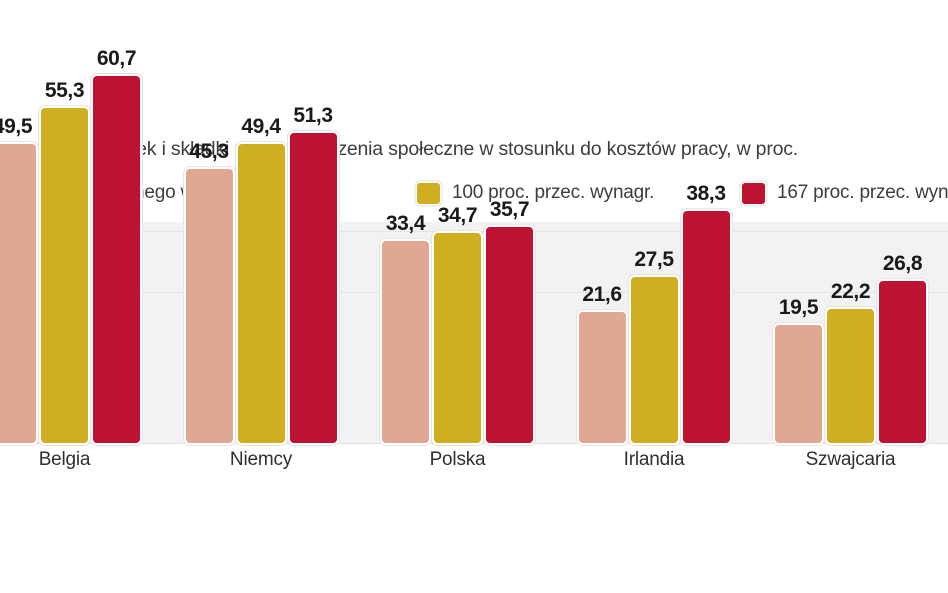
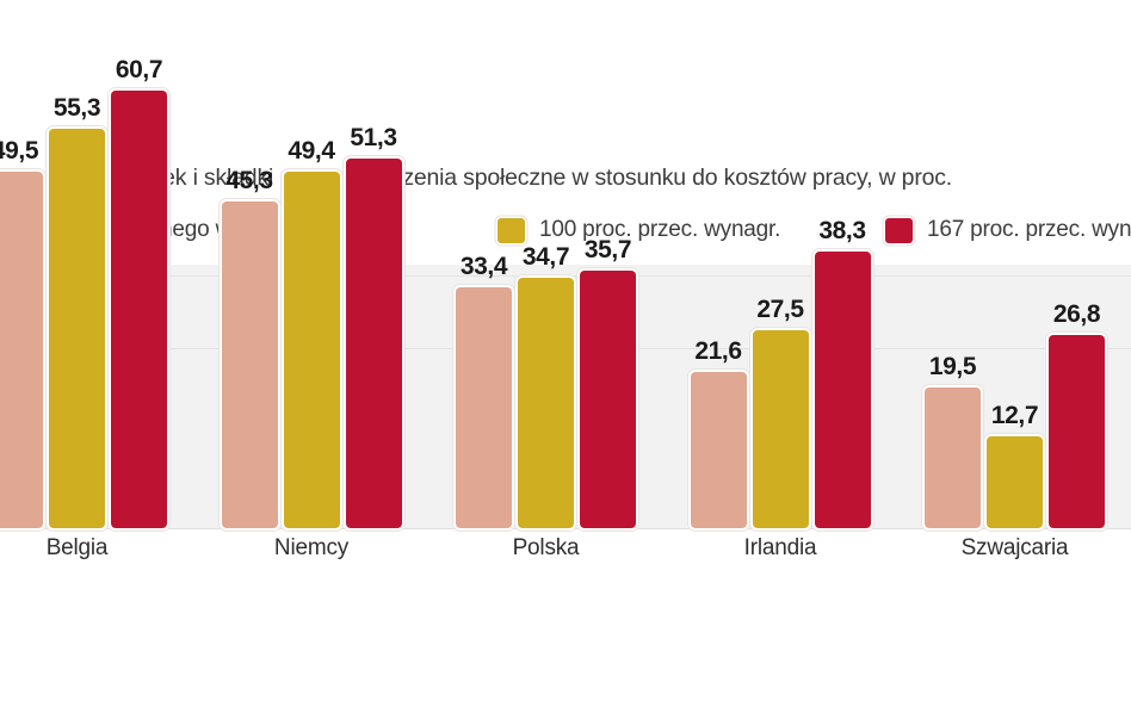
100 proc. przec. wynagr./Szwajcaria: 22,2 -> 12,7
